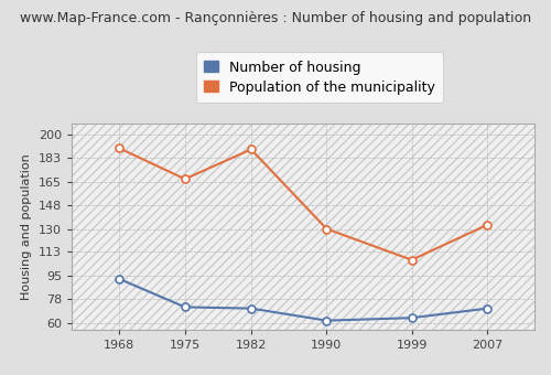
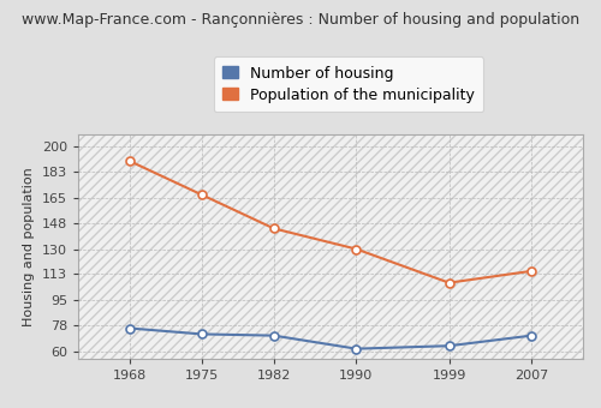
Number of housing/1968: 93 -> 76
Population of the municipality/1982: 189 -> 144
Population of the municipality/2007: 133 -> 115
